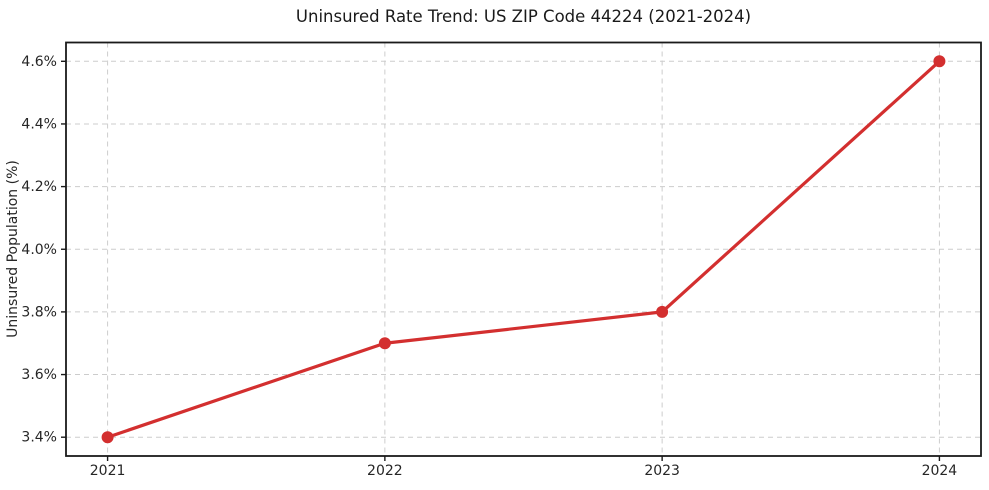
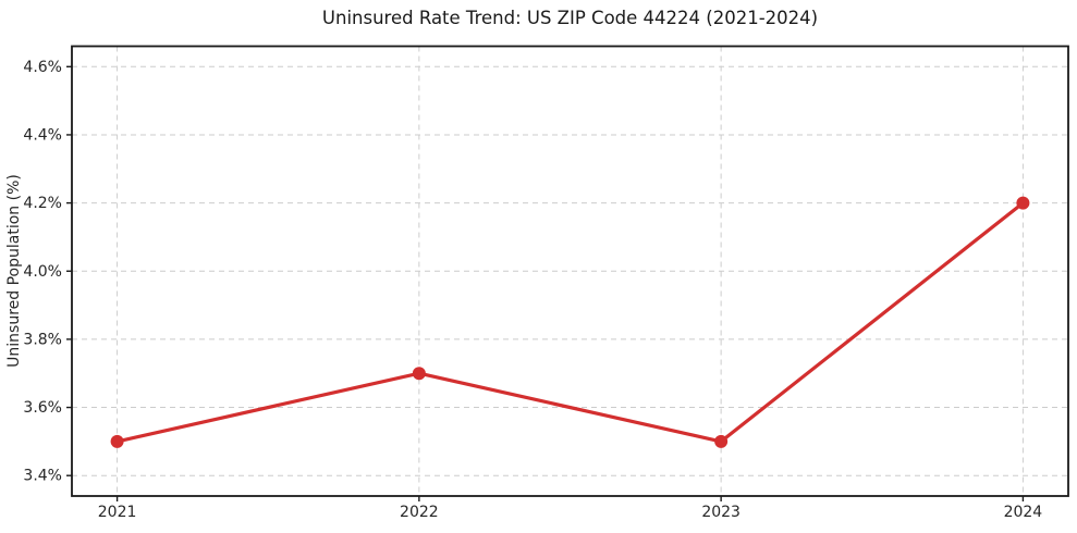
2021: 3.4% -> 3.5%
2023: 3.8% -> 3.5%
2024: 4.6% -> 4.2%
